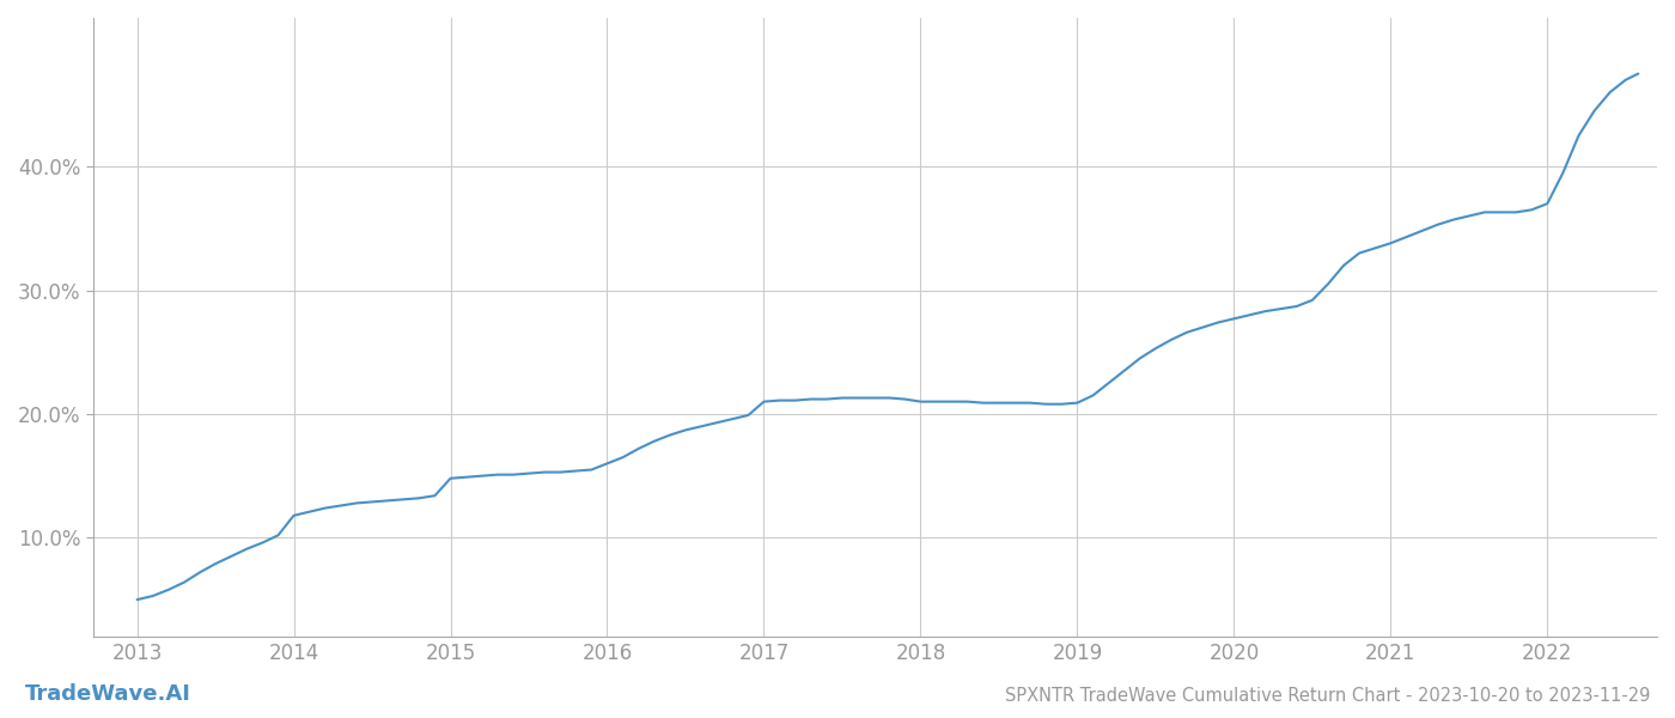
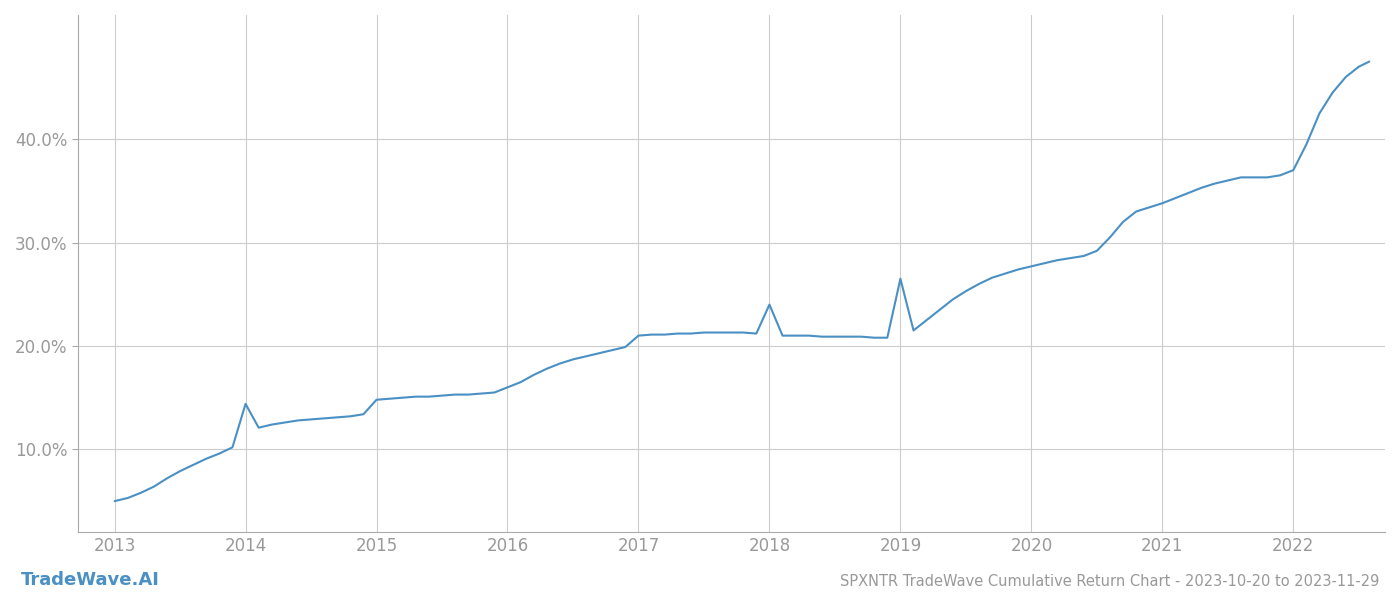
2014: 11.8% -> 14.4%
2018: 21.0% -> 24.0%
2019: 20.9% -> 26.5%
